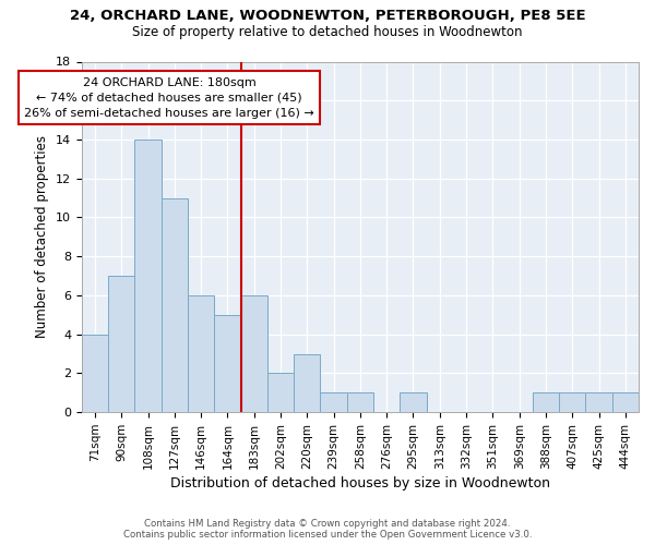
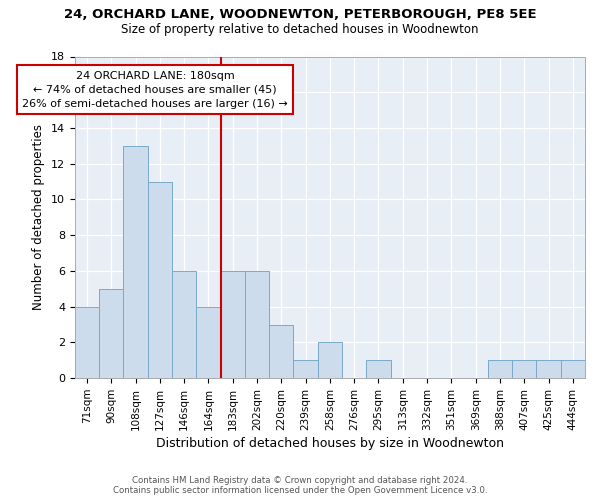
90sqm: 7 -> 5
108sqm: 14 -> 13
164sqm: 5 -> 4
202sqm: 2 -> 6
258sqm: 1 -> 2
